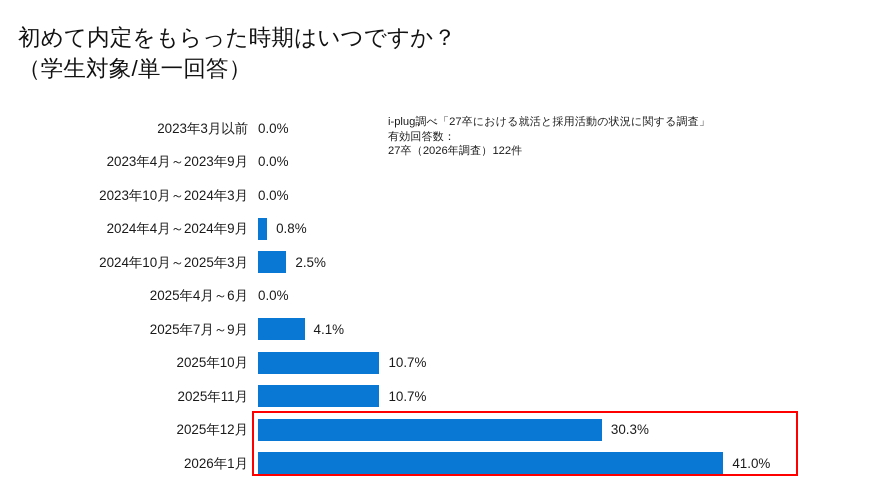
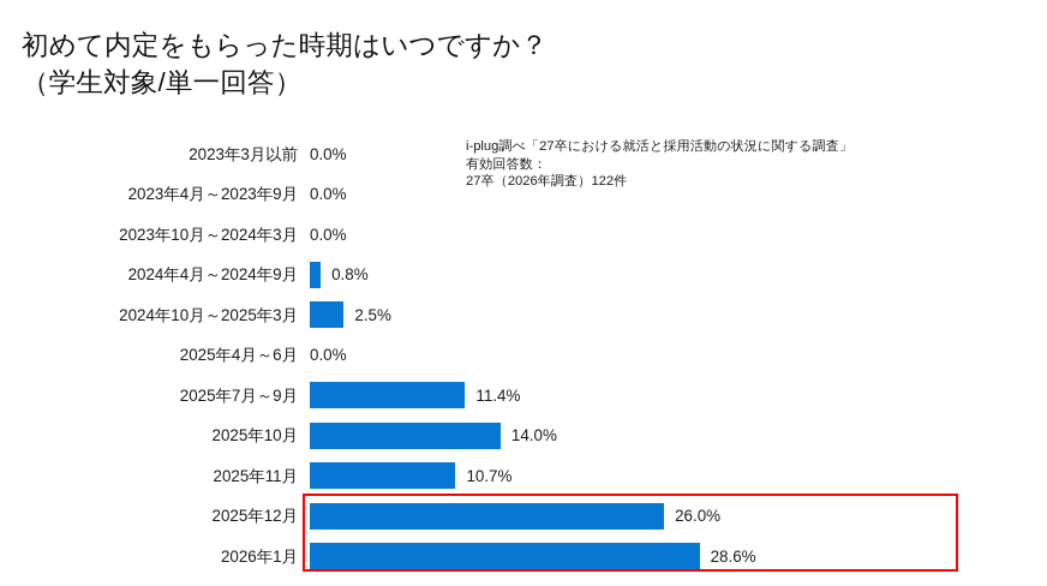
2025年7月～9月: 4.1% -> 11.4%
2025年10月: 10.7% -> 14.0%
2025年12月: 30.3% -> 26.0%
2026年1月: 41.0% -> 28.6%
